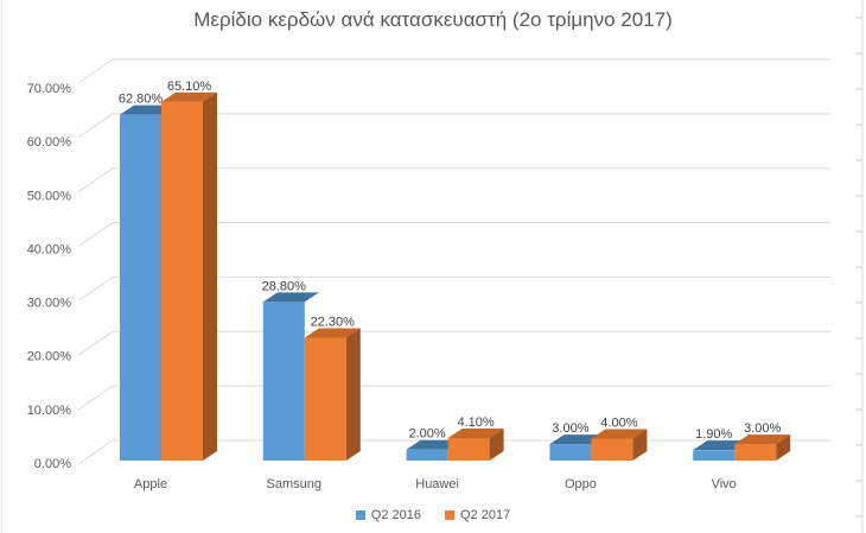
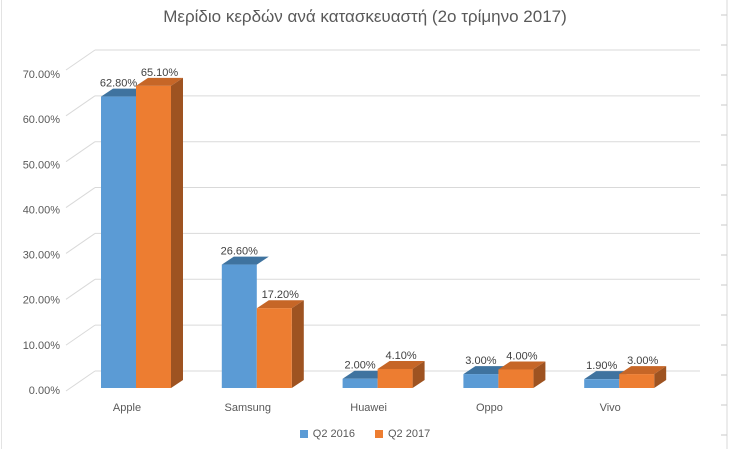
Q2 2016/Samsung: 28.80% -> 26.60%
Q2 2017/Samsung: 22.30% -> 17.20%
